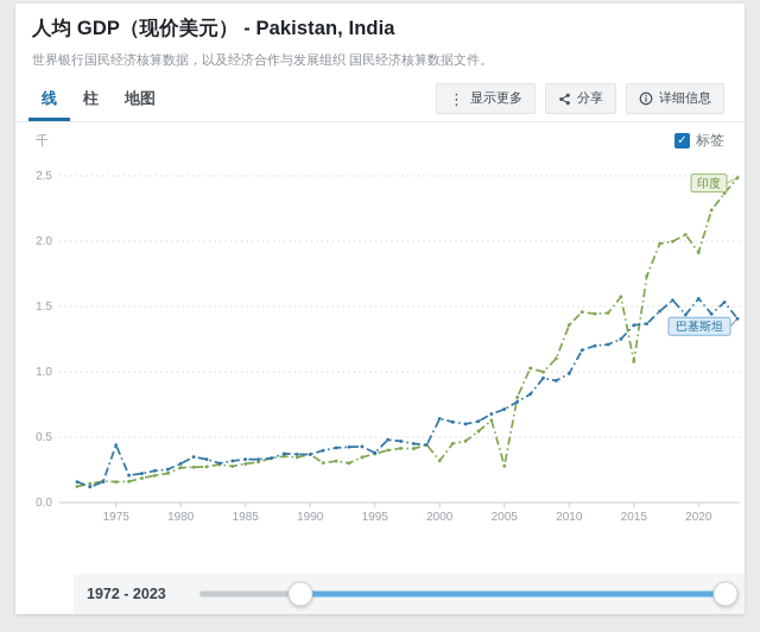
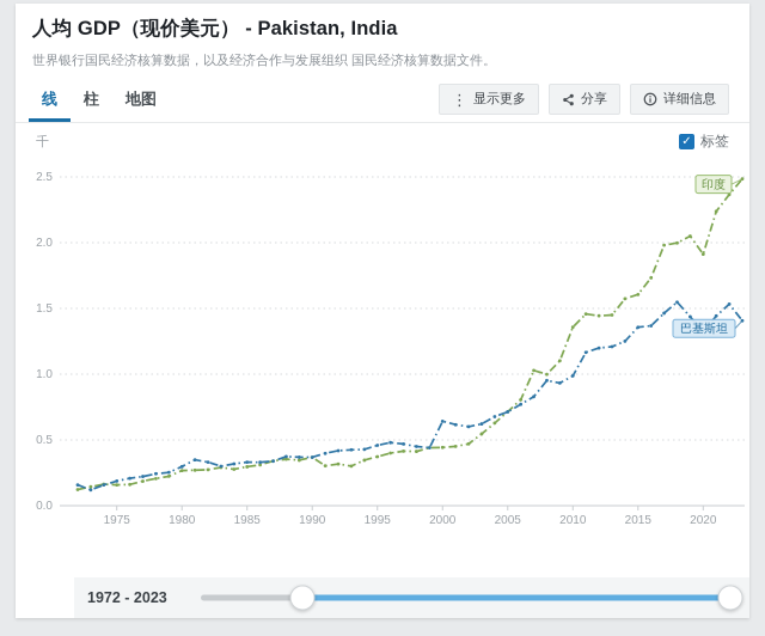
巴基斯坦/1975: 0.44 -> 0.19
巴基斯坦/1995: 0.38 -> 0.46
印度/2000: 0.32 -> 0.44
印度/2005: 0.28 -> 0.71
印度/2015: 1.08 -> 1.61
巴基斯坦/2020: 1.56 -> 1.32
